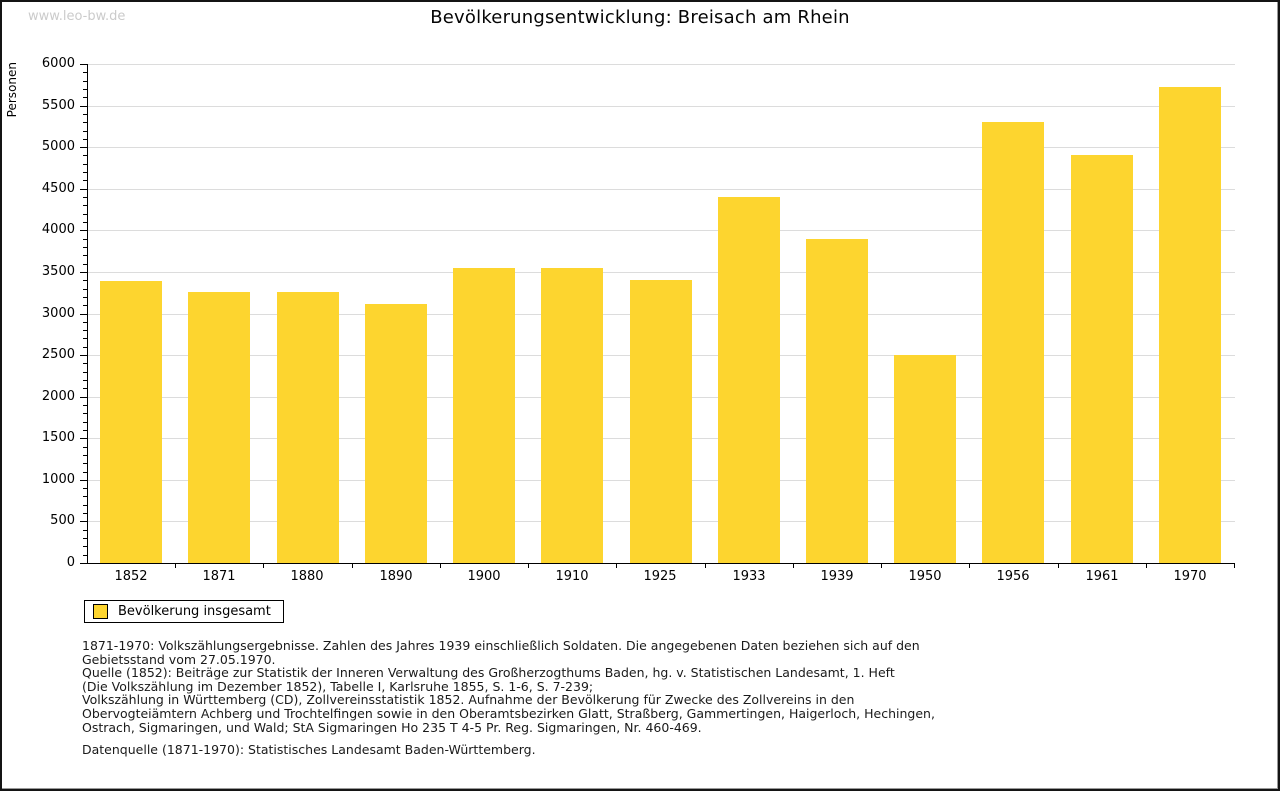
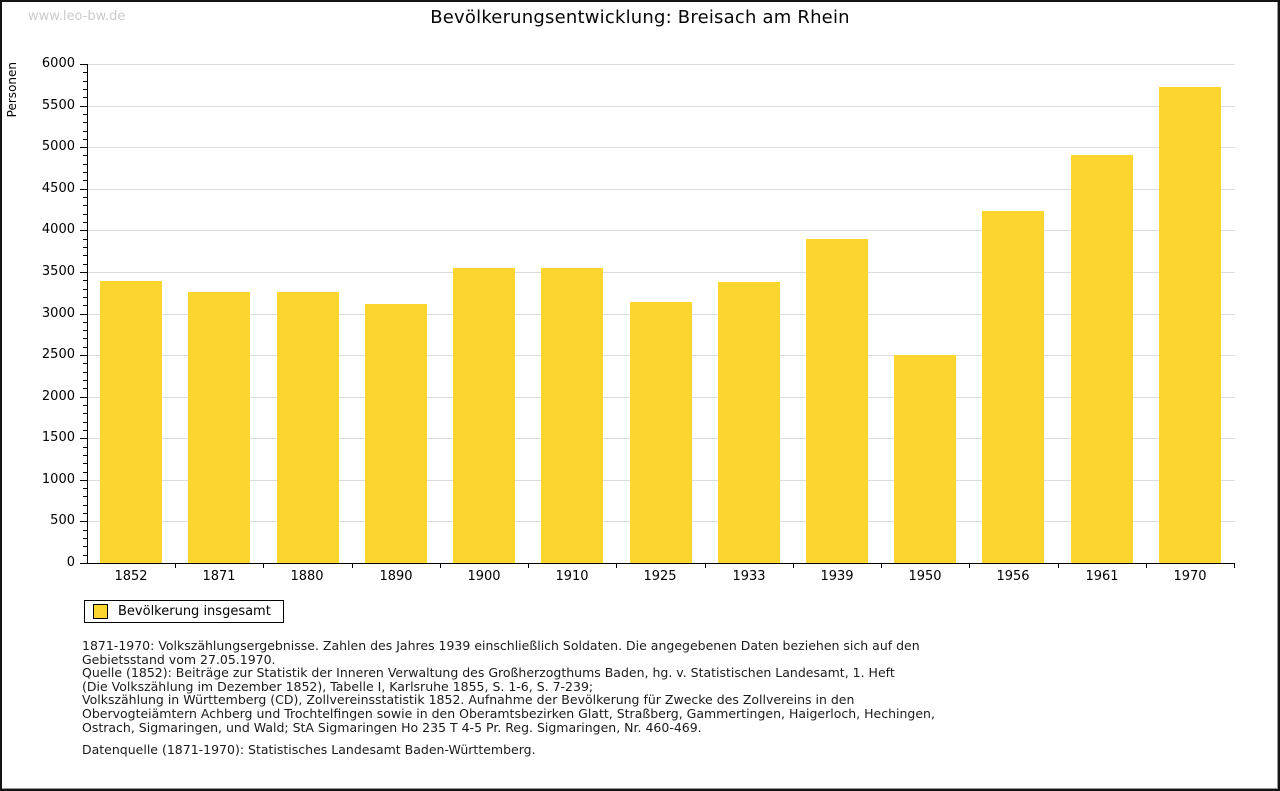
1925: 3400 -> 3100
1933: 4400 -> 3400
1956: 5300 -> 4200
